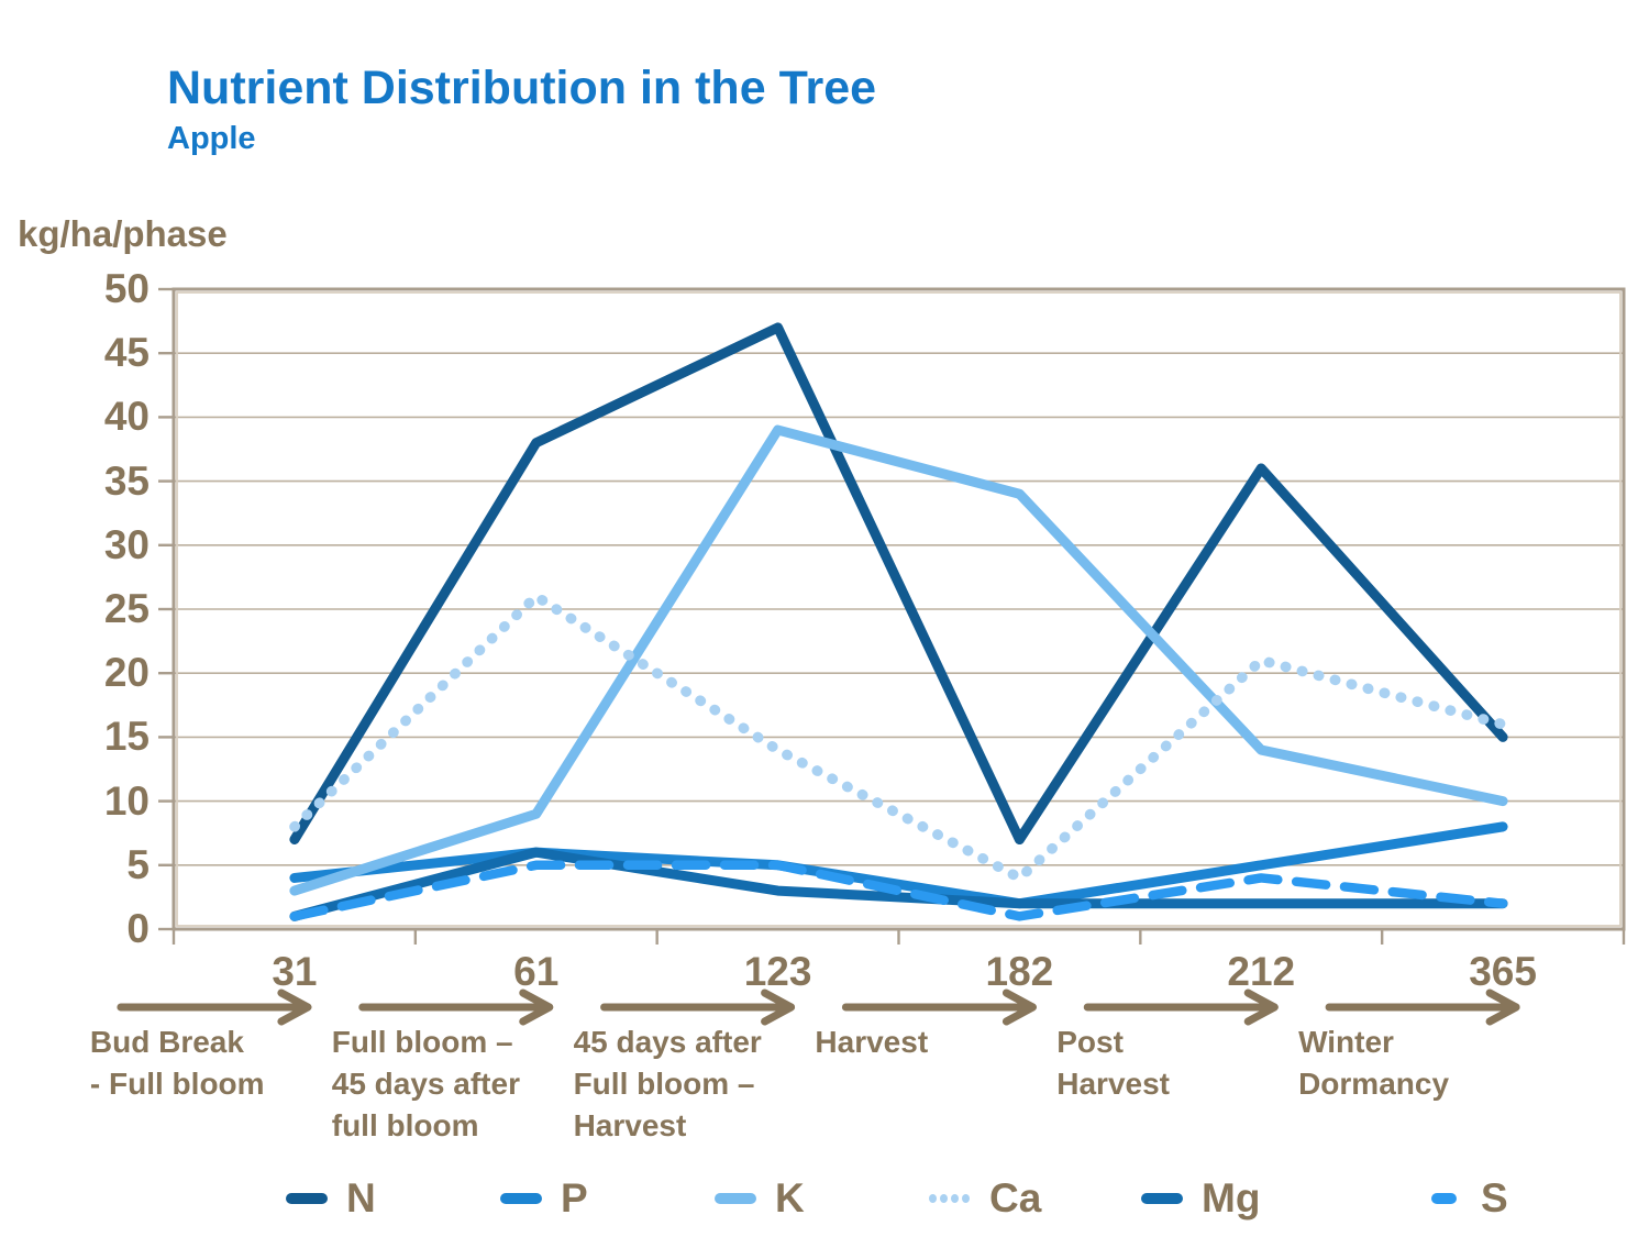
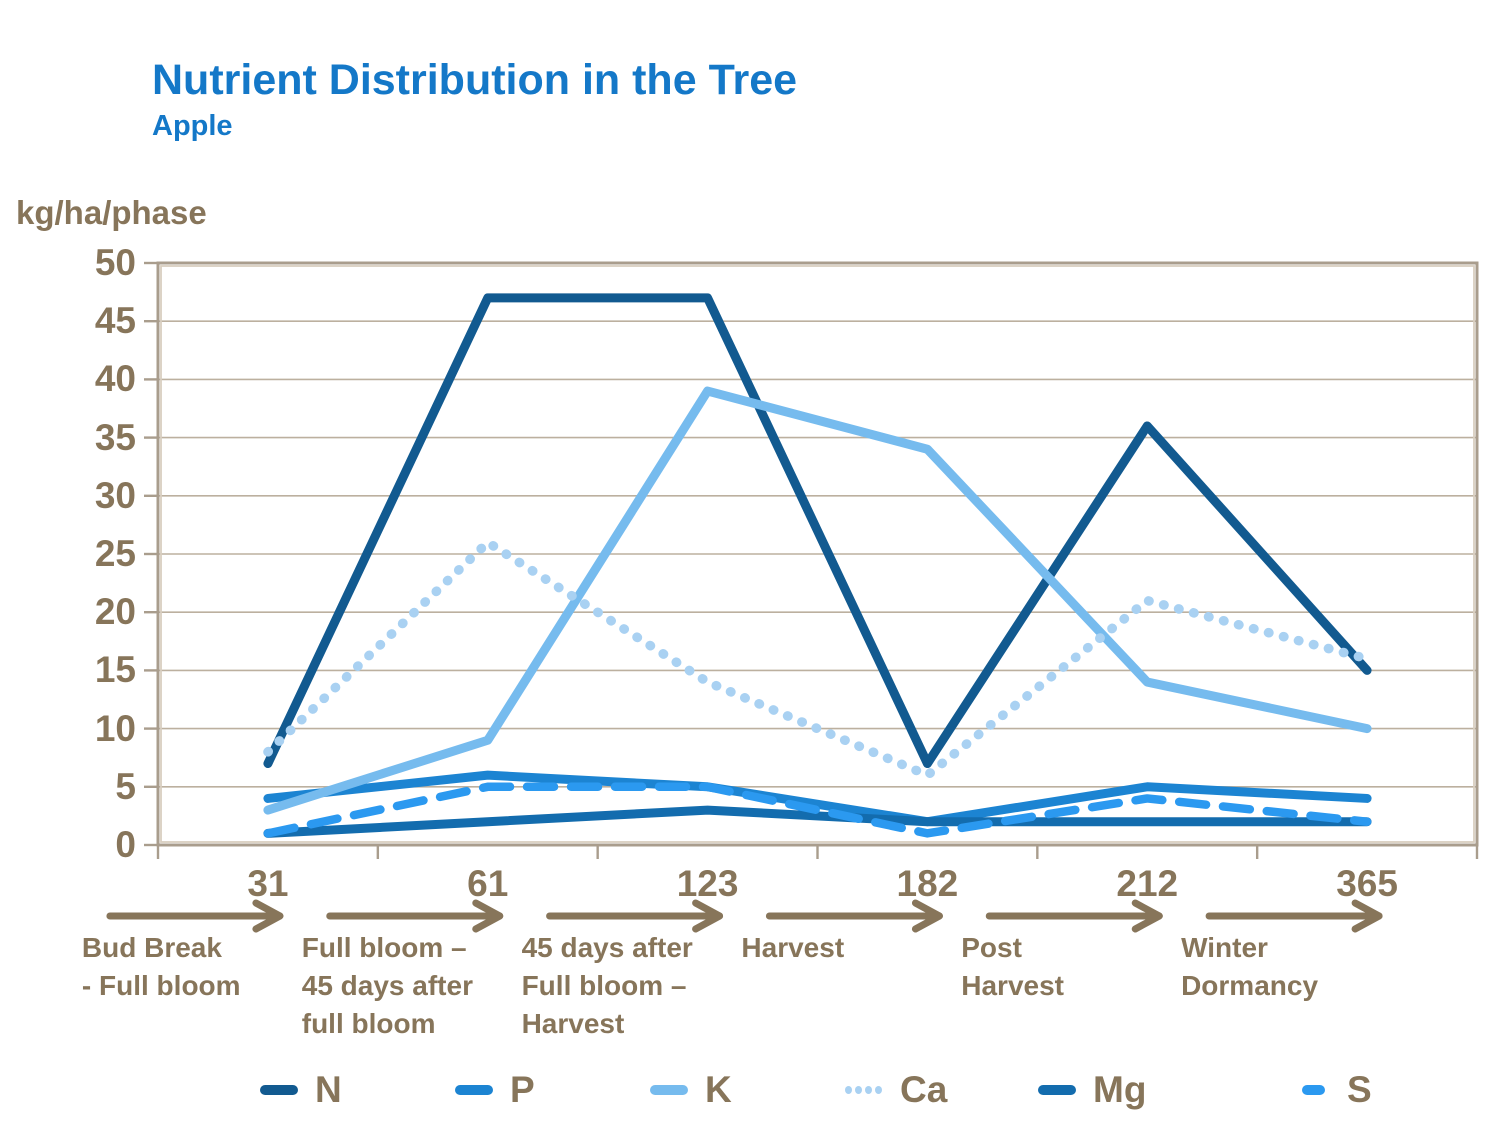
N/61: 38 -> 47
Mg/61: 6 -> 2
Ca/182: 4 -> 6
P/365: 8 -> 4
